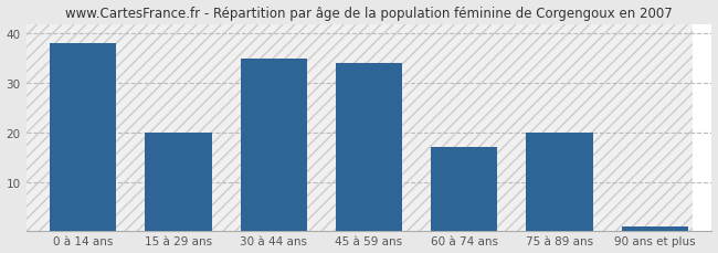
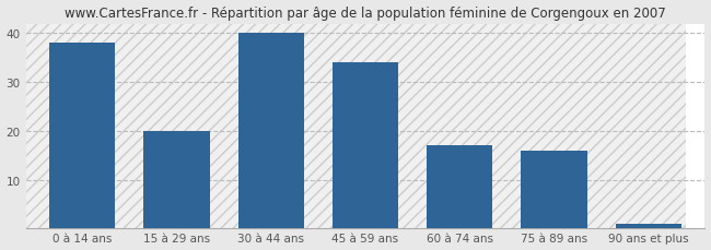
30 à 44 ans: 35 -> 40
75 à 89 ans: 20 -> 16
